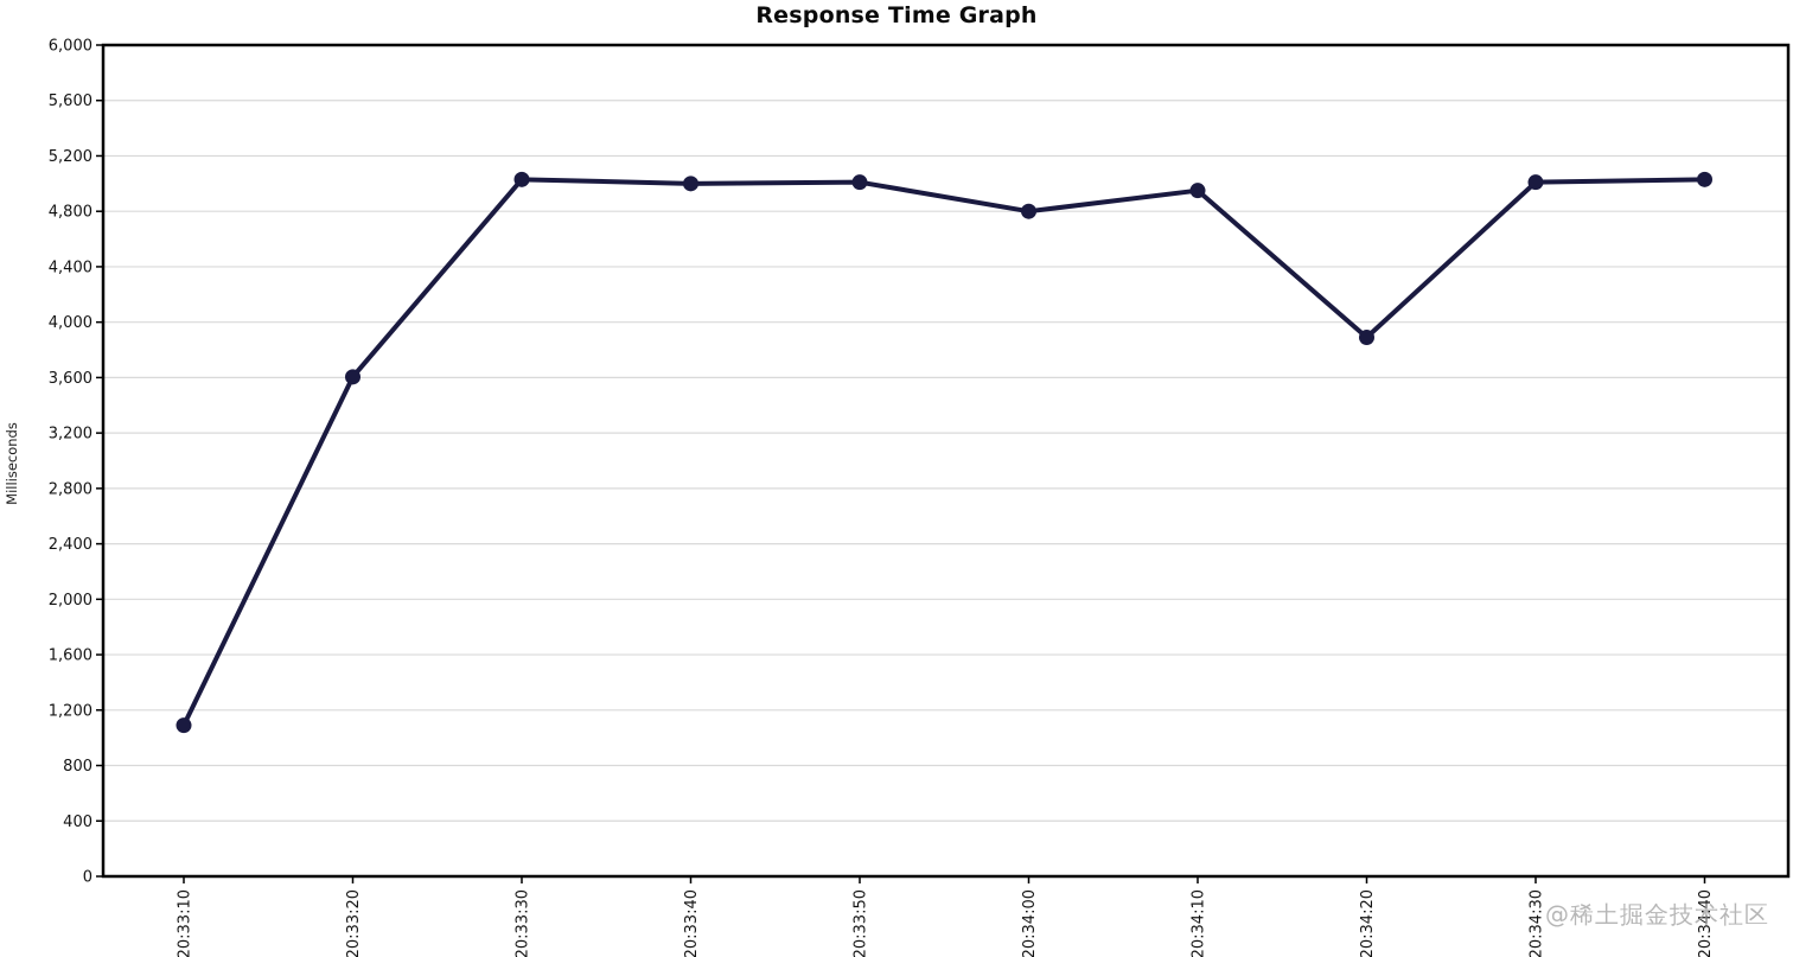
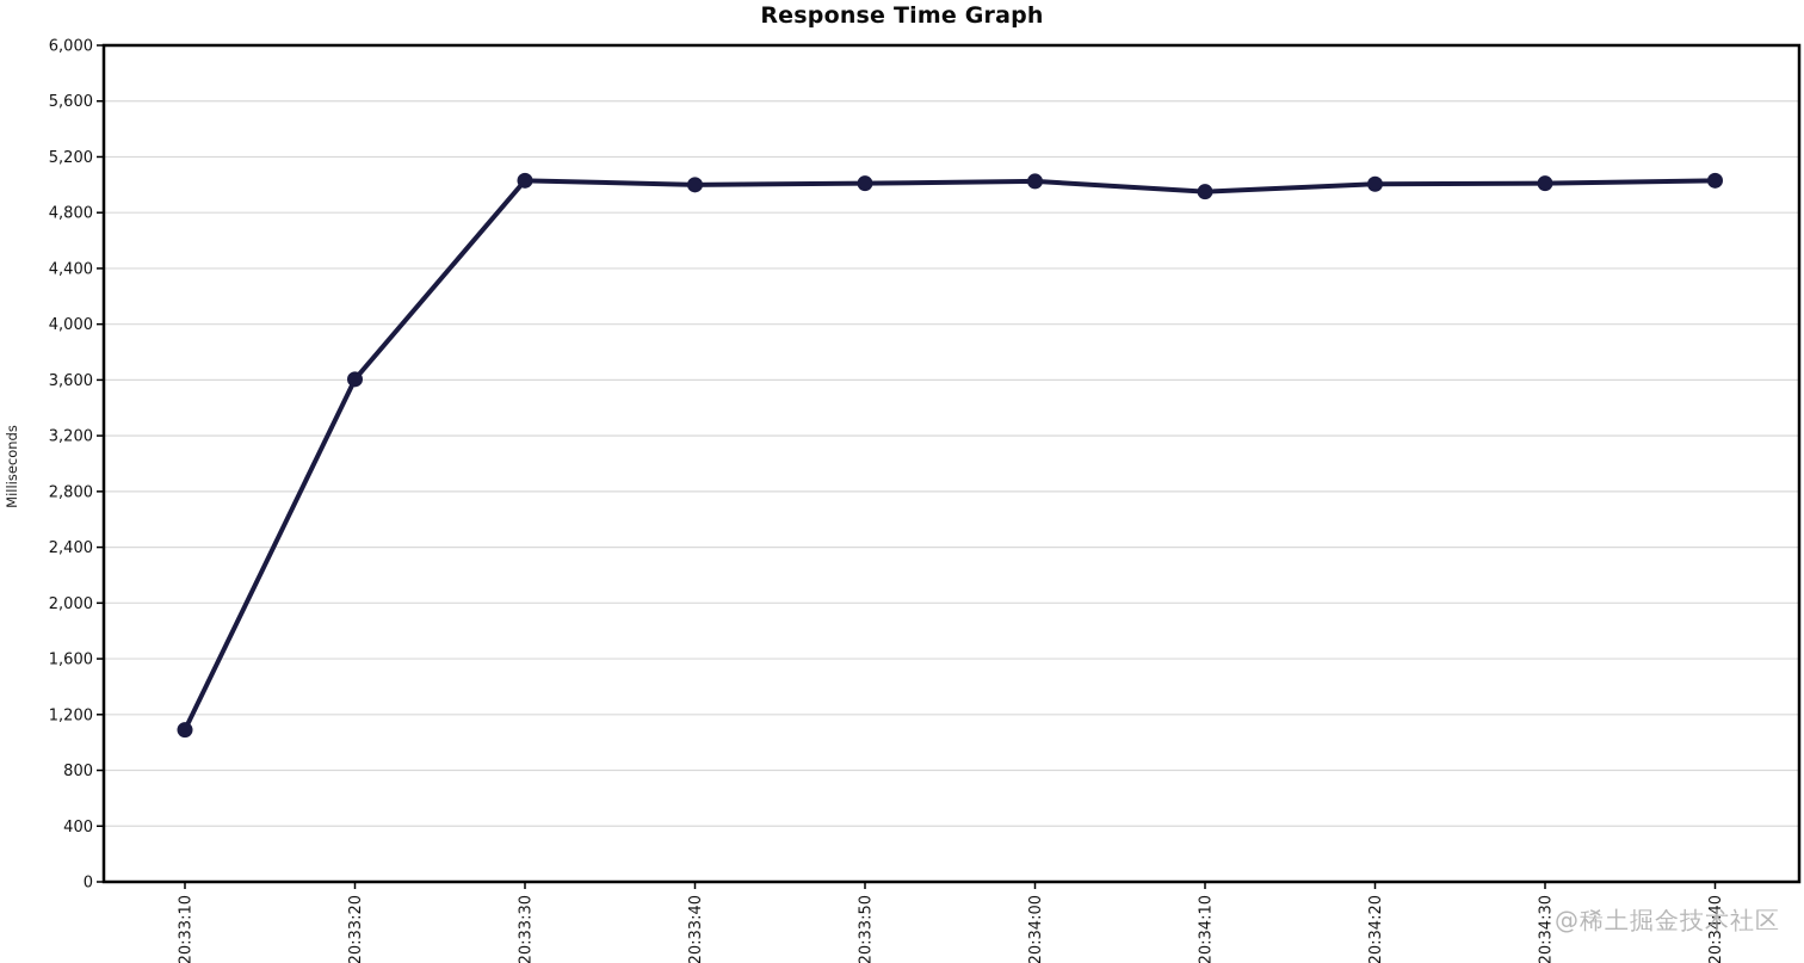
20:34:00: 4800 -> 5020
20:34:20: 3890 -> 5000
